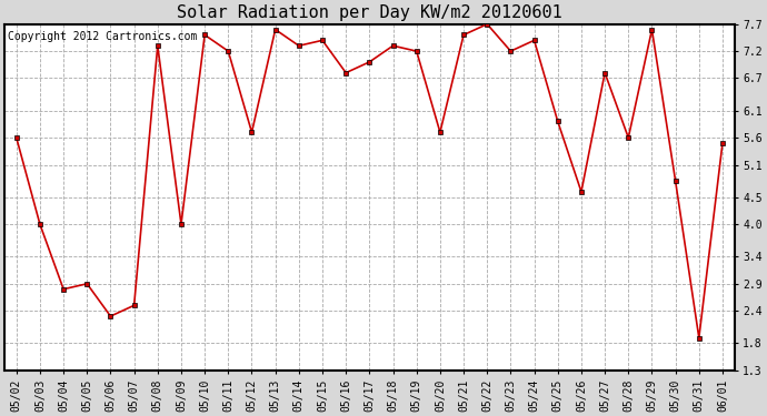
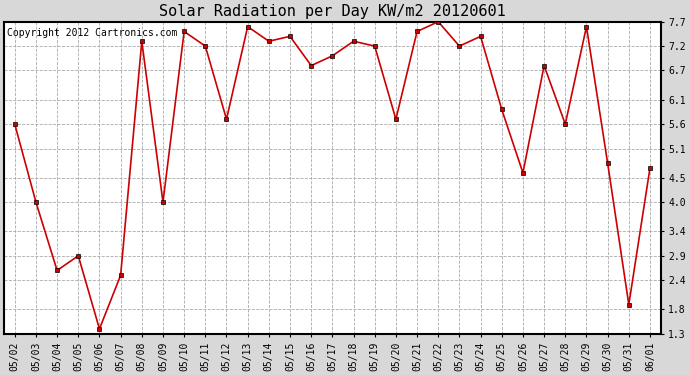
05/04: 2.8 -> 2.6
05/06: 2.3 -> 1.4
06/01: 5.5 -> 4.7
